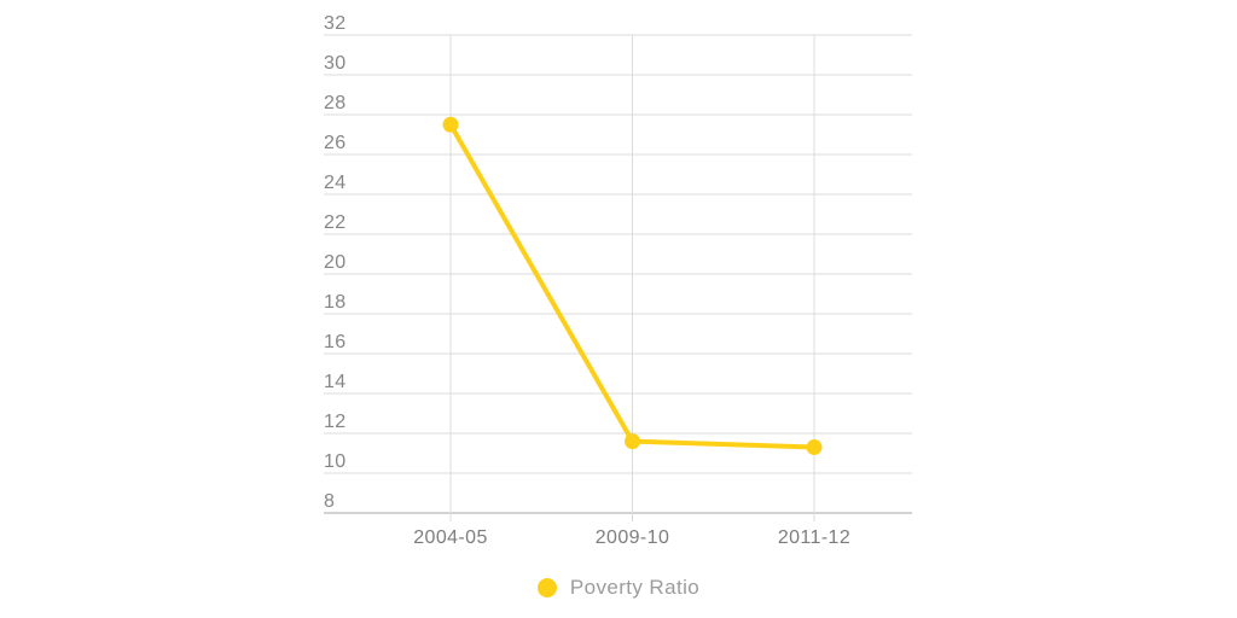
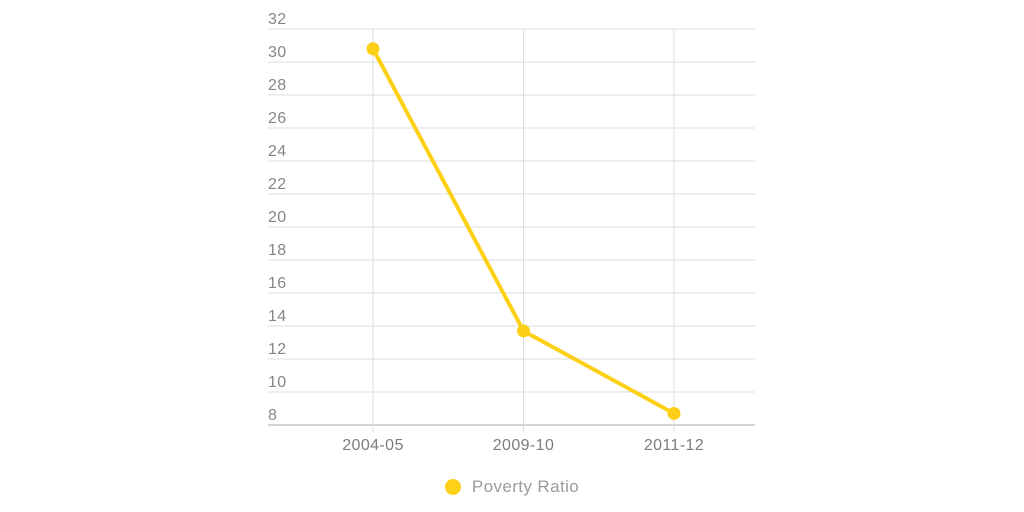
2004-05: 27.5 -> 30.8
2009-10: 11.6 -> 13.7
2011-12: 11.3 -> 8.7
